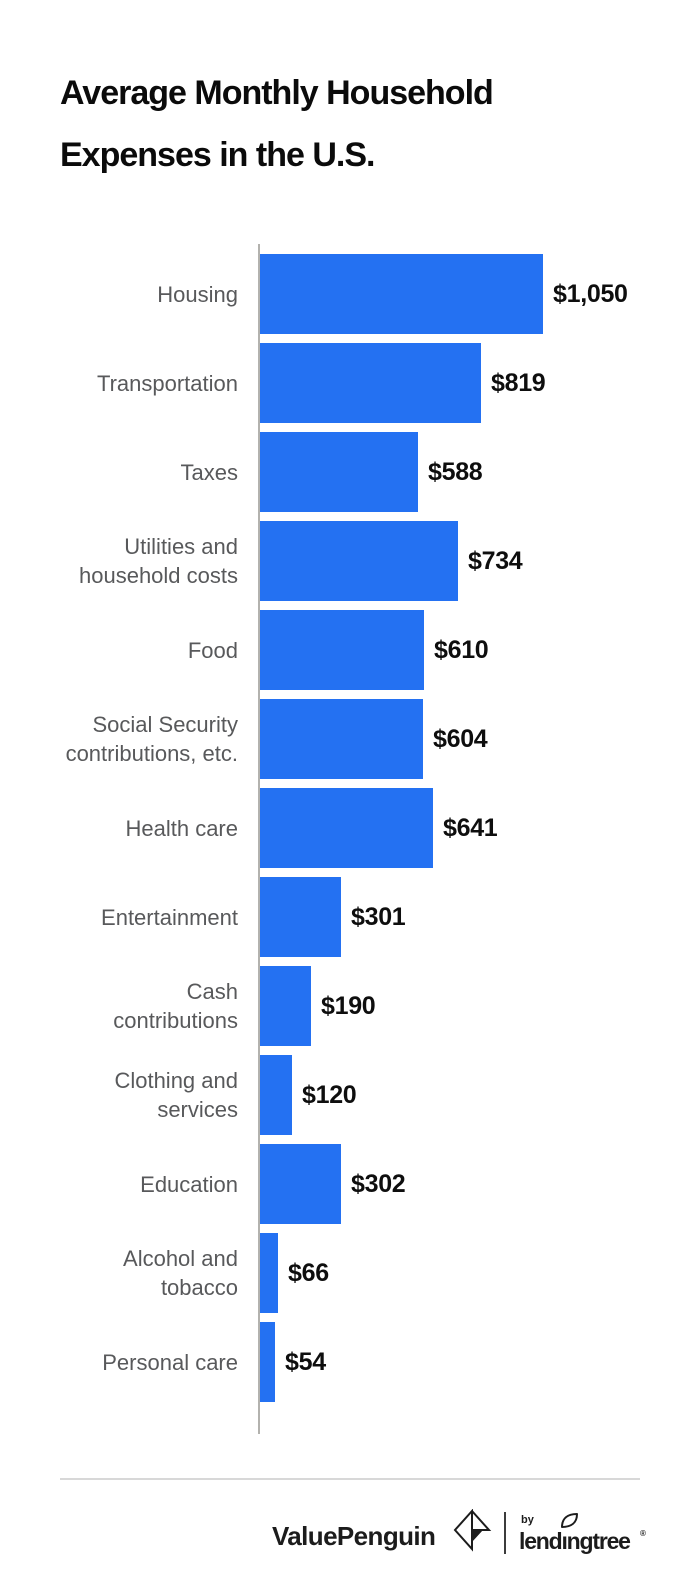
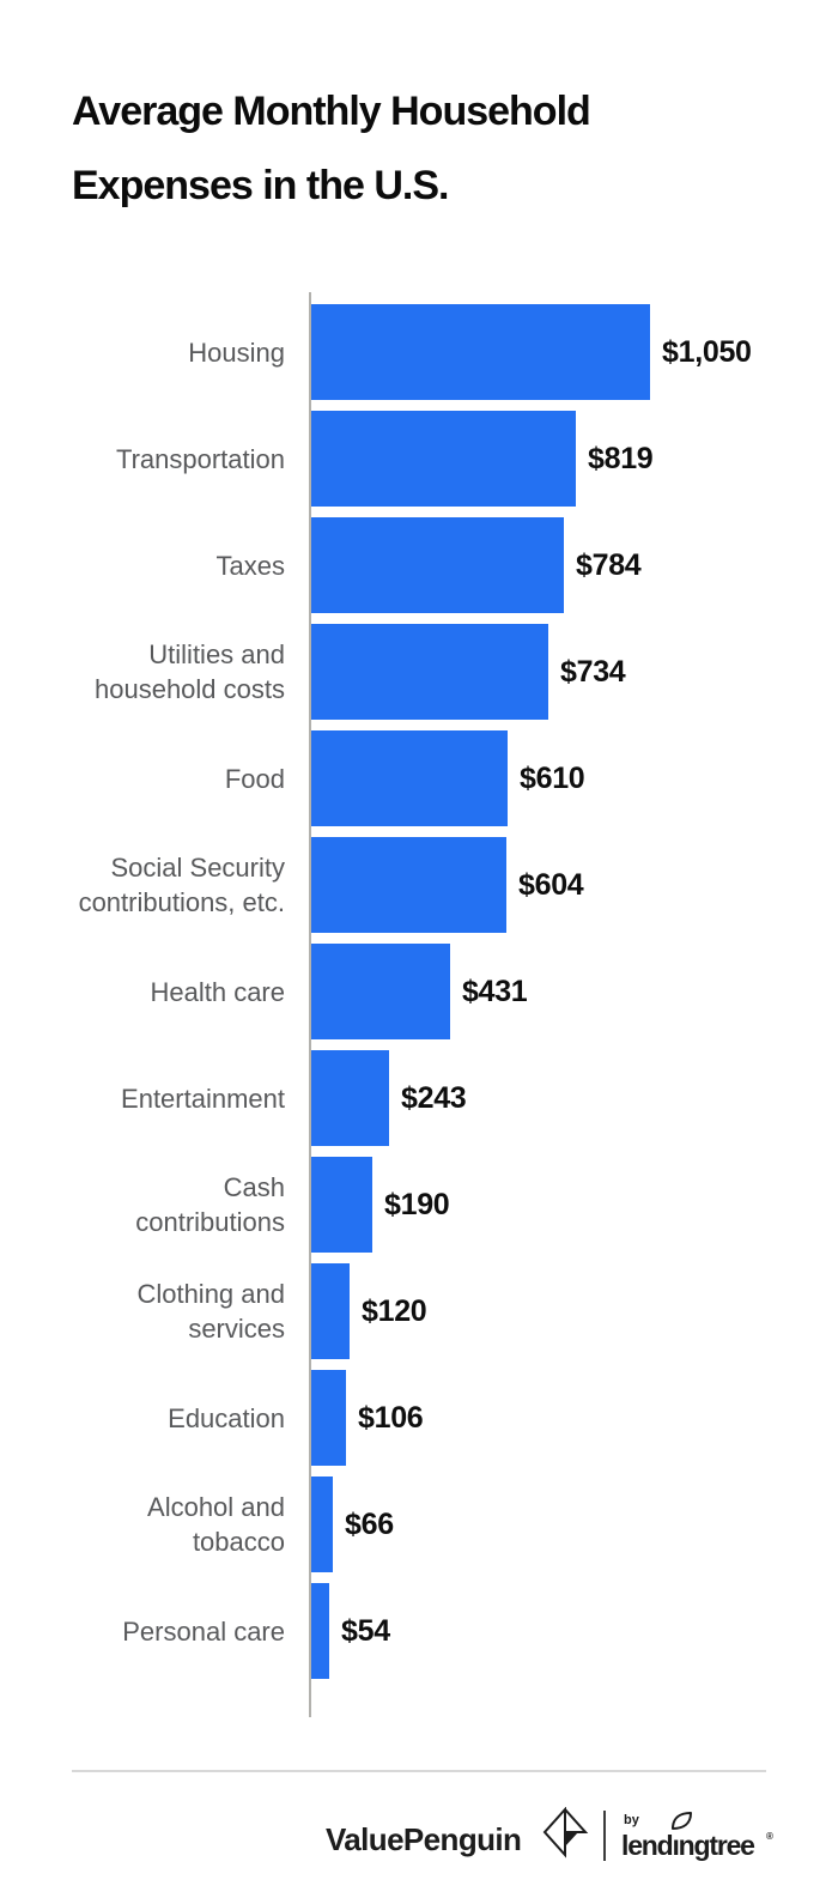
Taxes: $588 -> $784
Health care: $641 -> $431
Entertainment: $301 -> $243
Education: $302 -> $106
